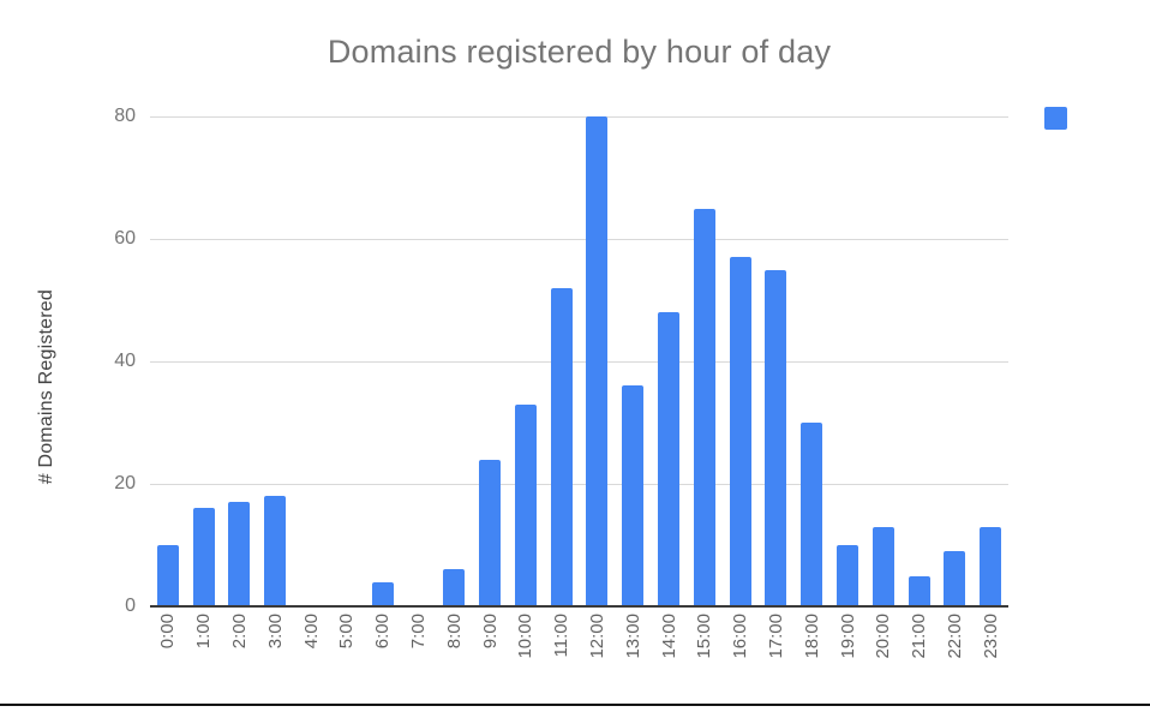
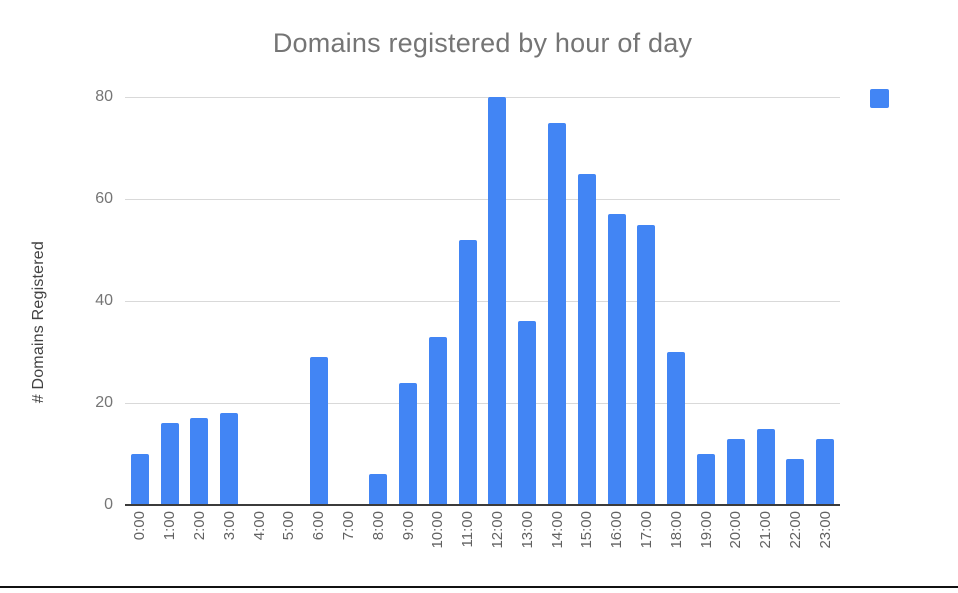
6:00: 4 -> 29
14:00: 48 -> 75
21:00: 5 -> 15
